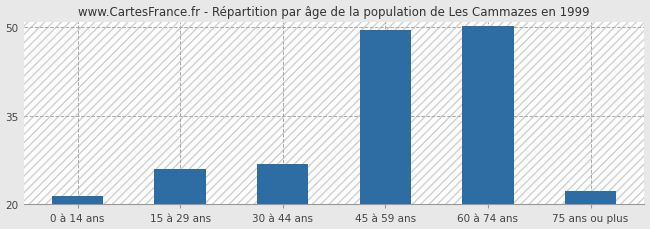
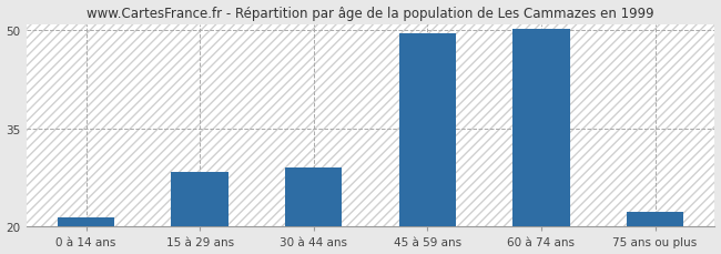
15 à 29 ans: 26.0 -> 28.3
30 à 44 ans: 26.8 -> 29.0
